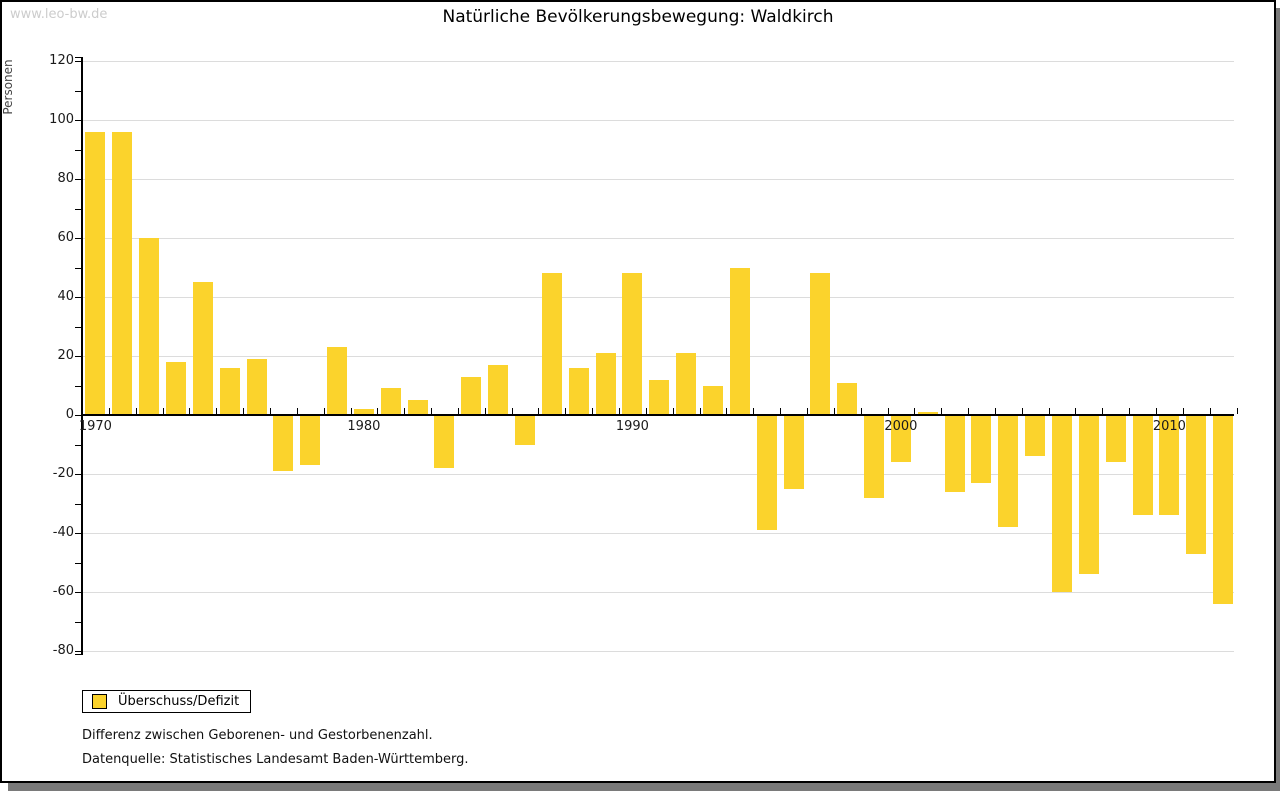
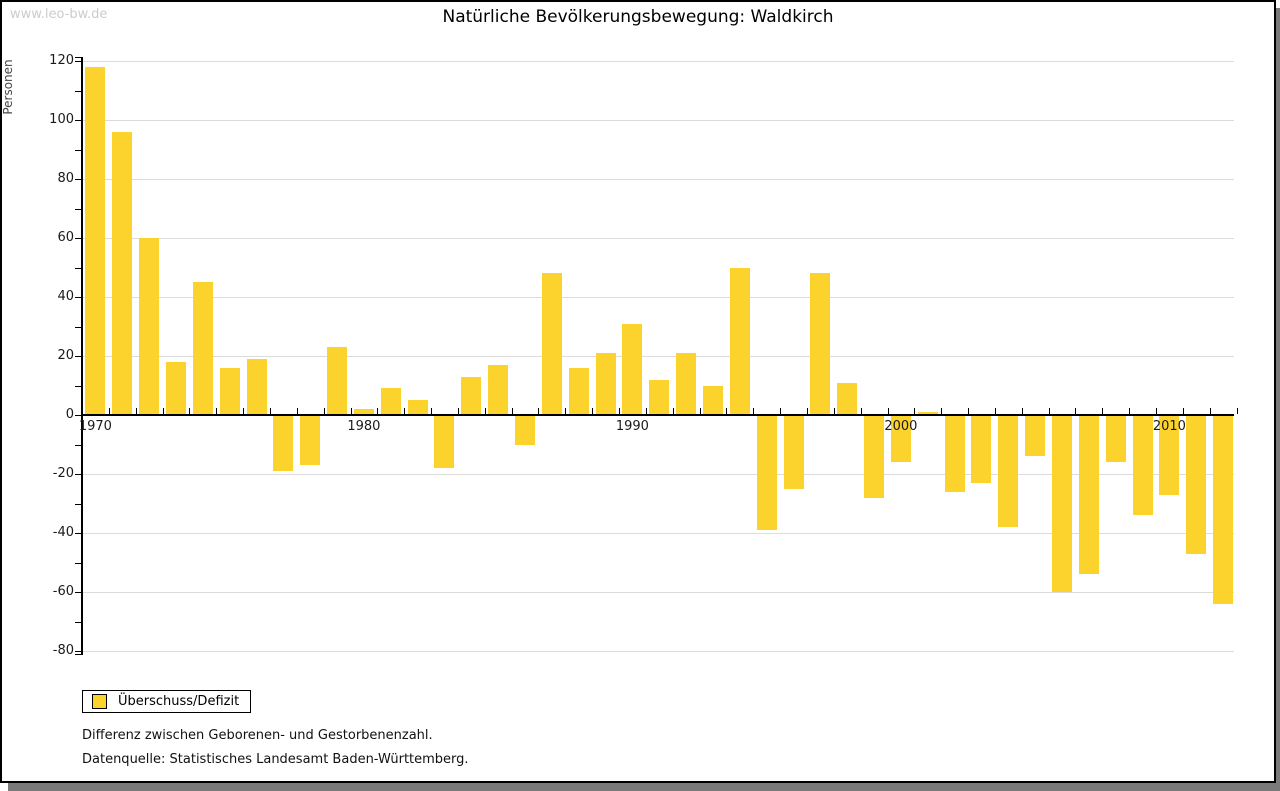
1970: 96 -> 118
1990: 48 -> 31
2010: -34 -> -27
